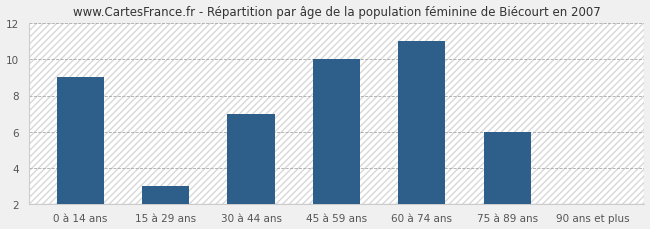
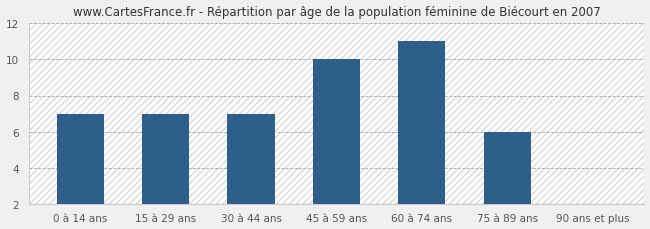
0 à 14 ans: 9 -> 7
15 à 29 ans: 3 -> 7
